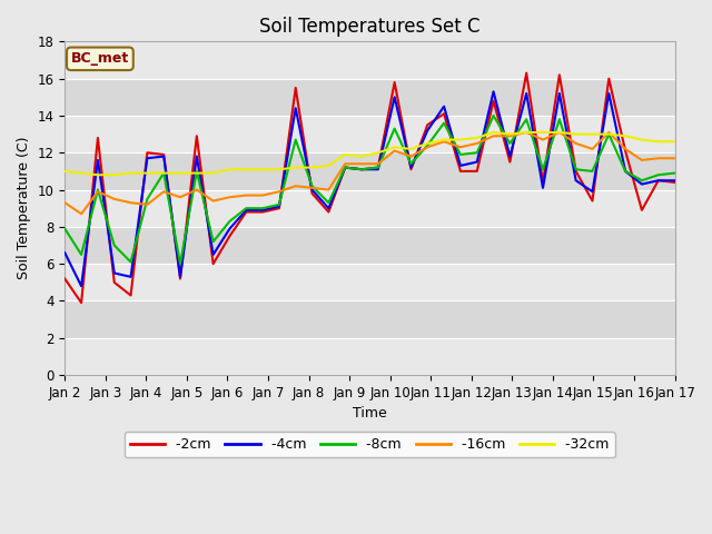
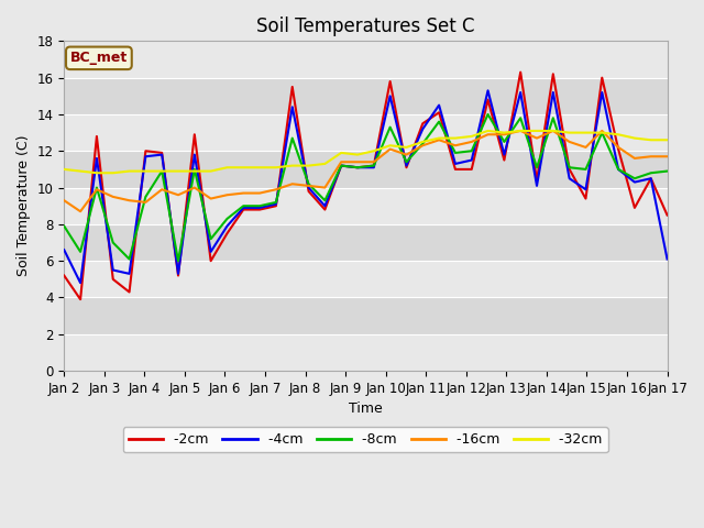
-2cm/Jan 17: 10.4 -> 8.5
-4cm/Jan 17: 10.5 -> 6.1
